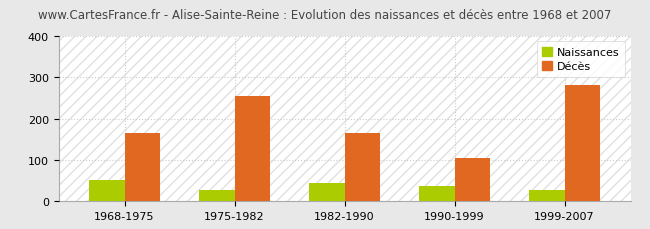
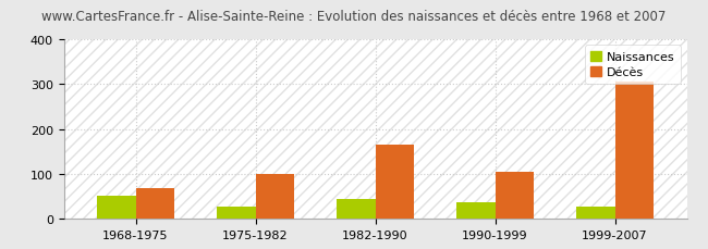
Décès/1968-1975: 165 -> 68
Décès/1975-1982: 255 -> 100
Décès/1999-2007: 280 -> 305
